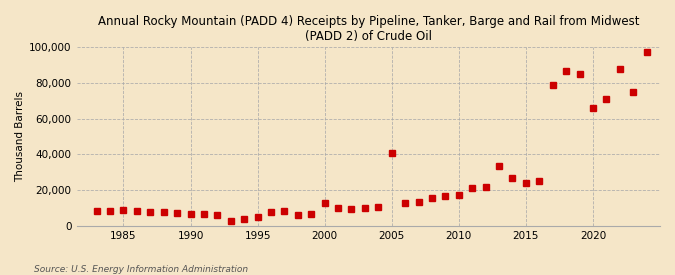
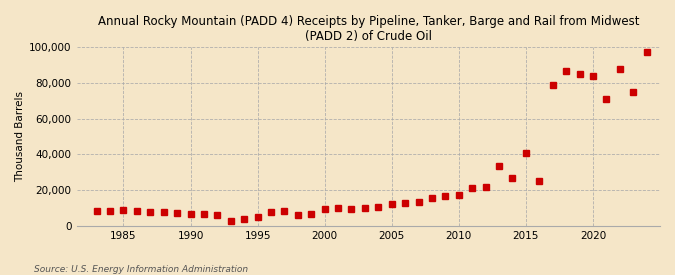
2000: 13,000 -> 9,000
2005: 41,000 -> 12,000
2015: 24,000 -> 41,000
2020: 66,000 -> 84,000
